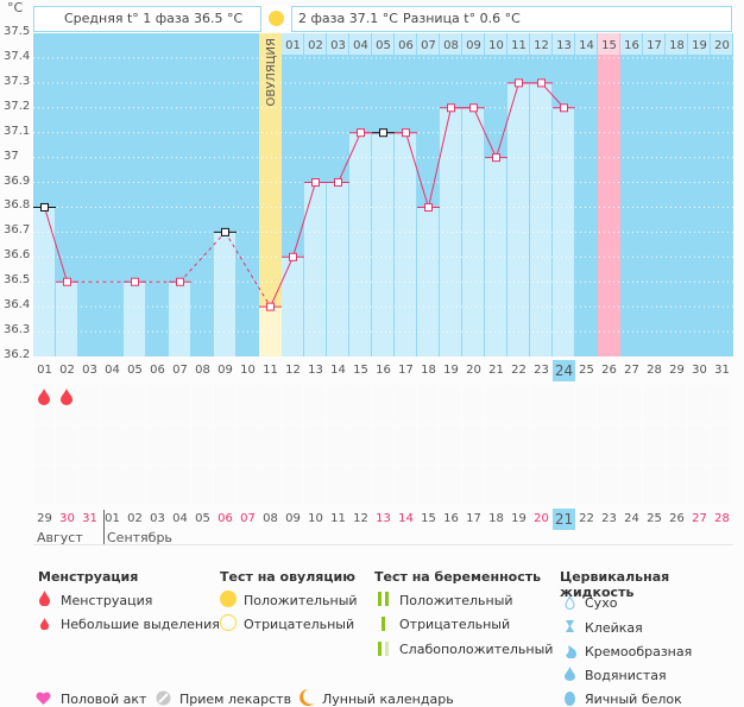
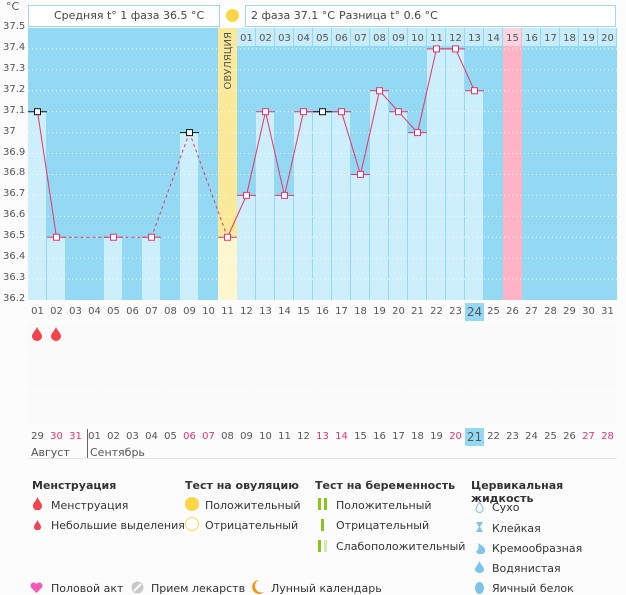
01: 36.8 -> 37.1
09: 36.7 -> 37.0
11: 36.4 -> 36.5
12: 36.6 -> 36.7
13: 36.9 -> 37.1
14: 36.9 -> 36.7
20: 37.2 -> 37.1
22: 37.3 -> 37.4
23: 37.3 -> 37.4
